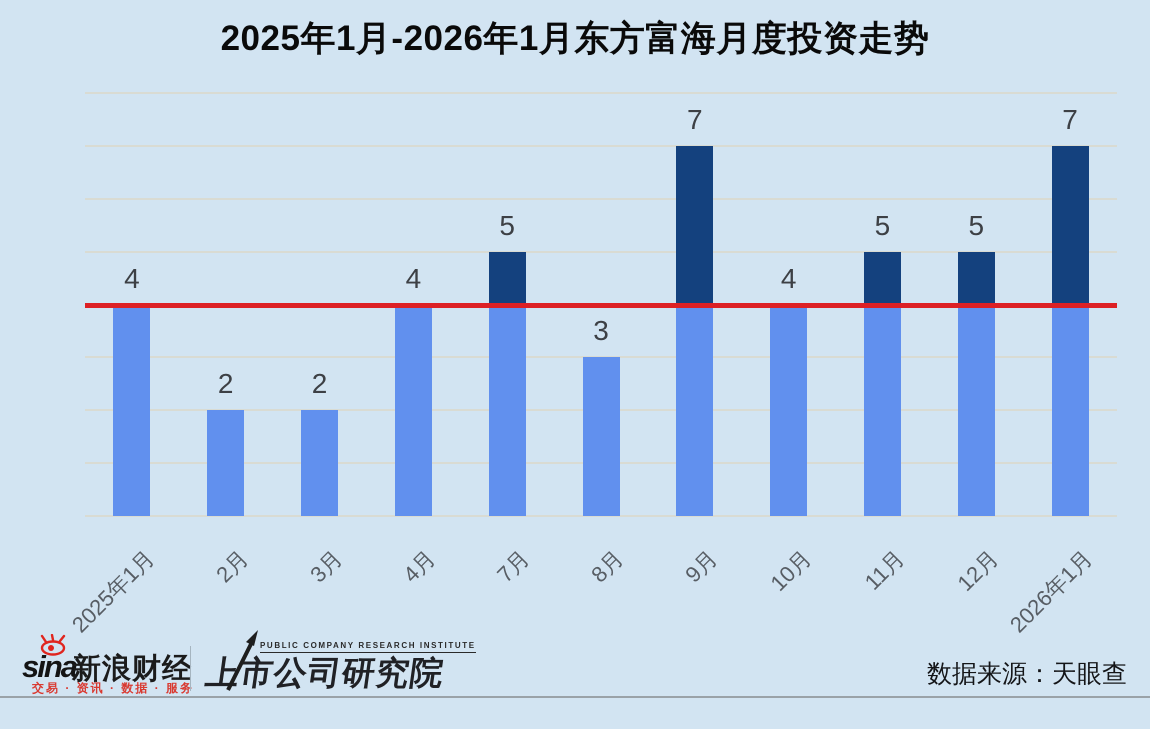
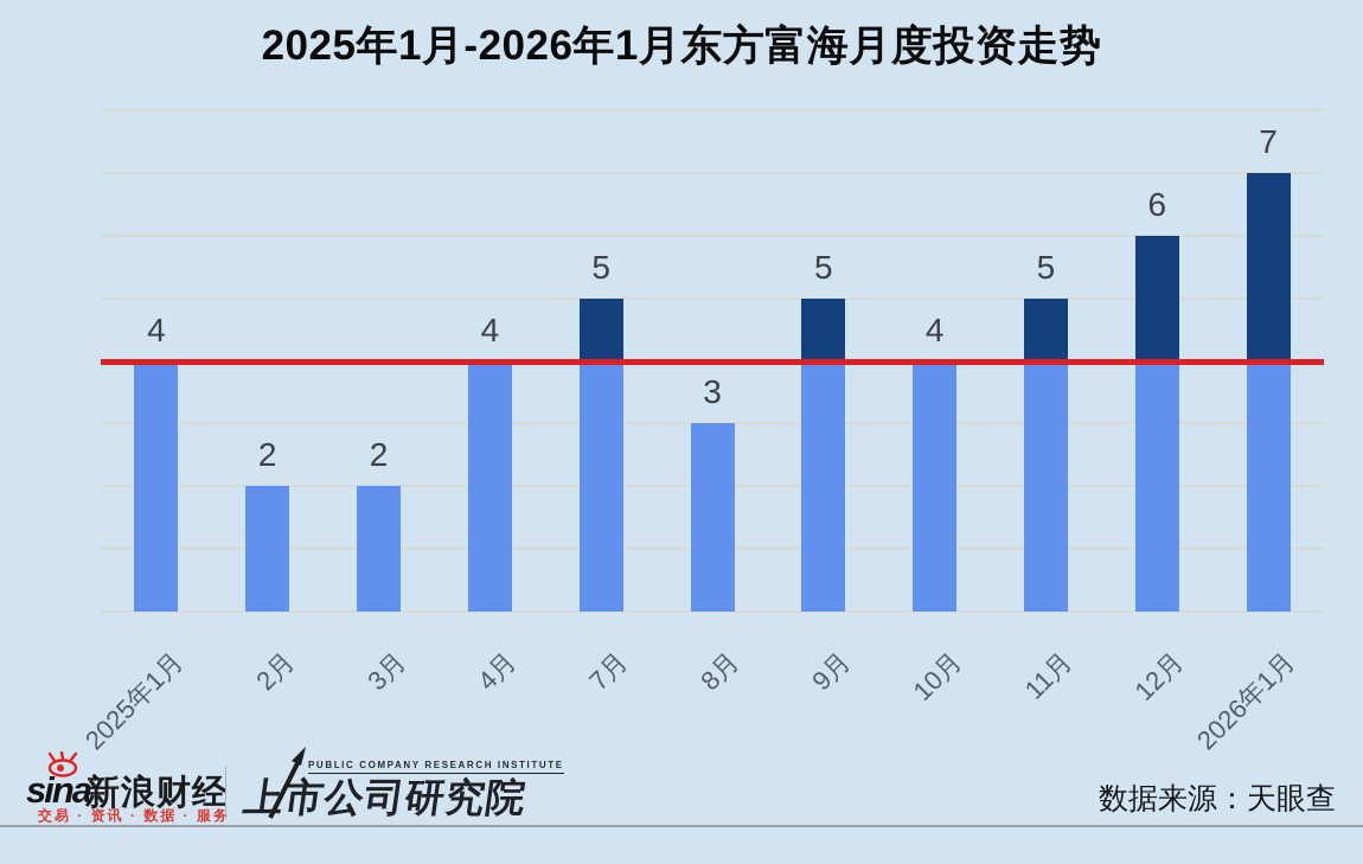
9月: 7 -> 5
12月: 5 -> 6
